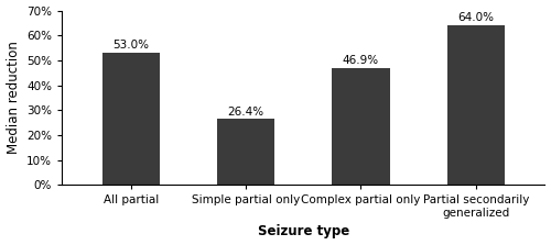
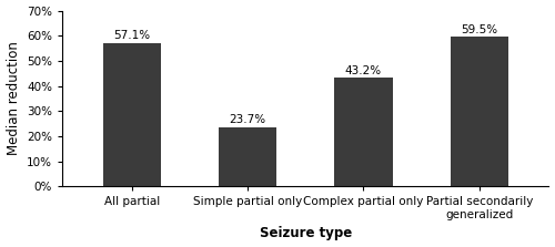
All partial: 53.0% -> 57.1%
Simple partial only: 26.4% -> 23.7%
Complex partial only: 46.9% -> 43.2%
Partial secondarily generalized: 64.0% -> 59.5%
